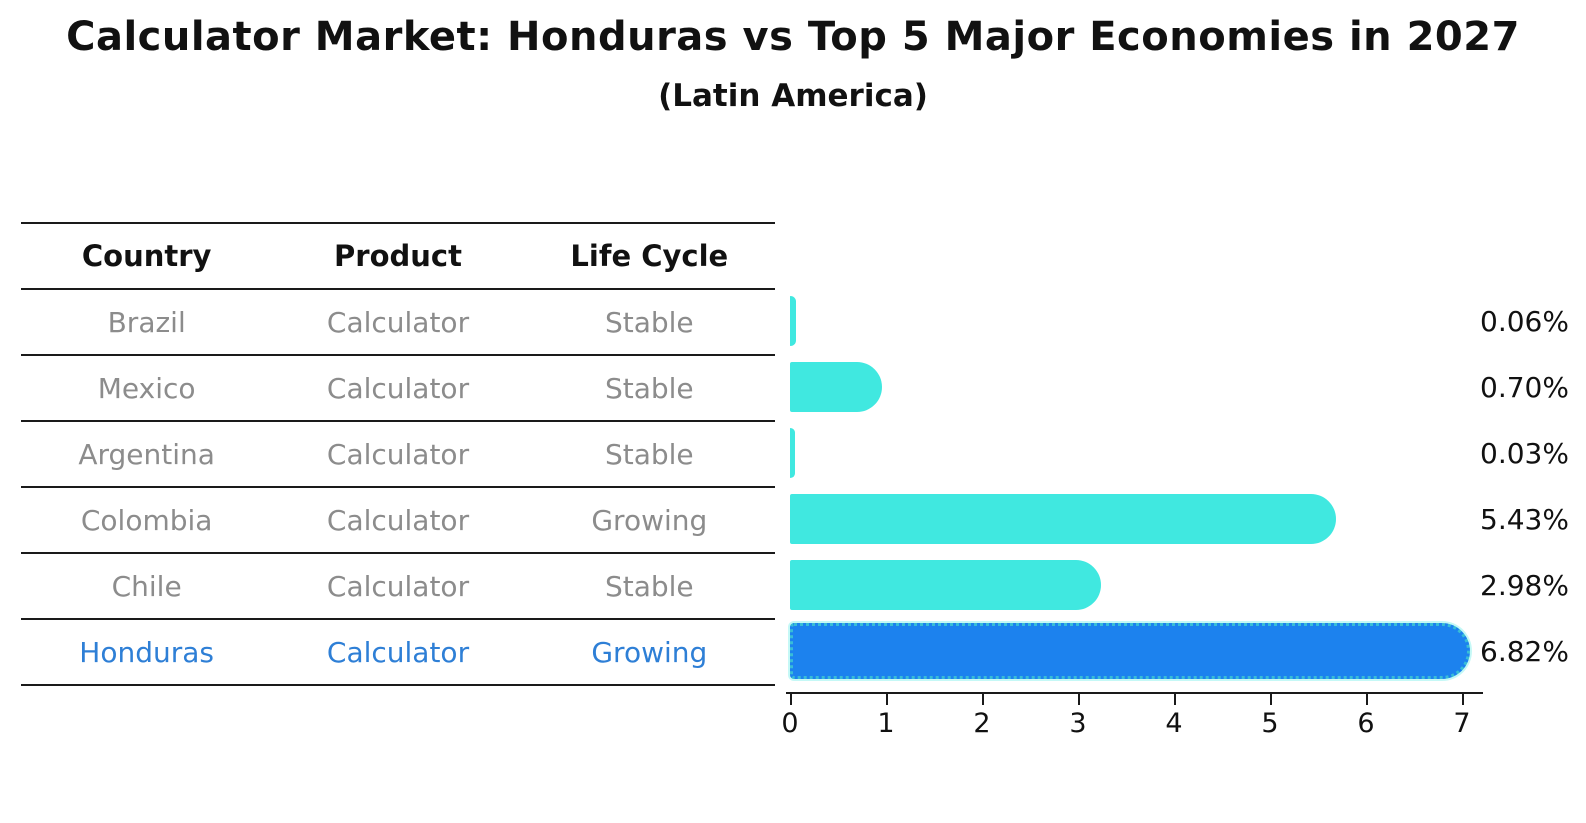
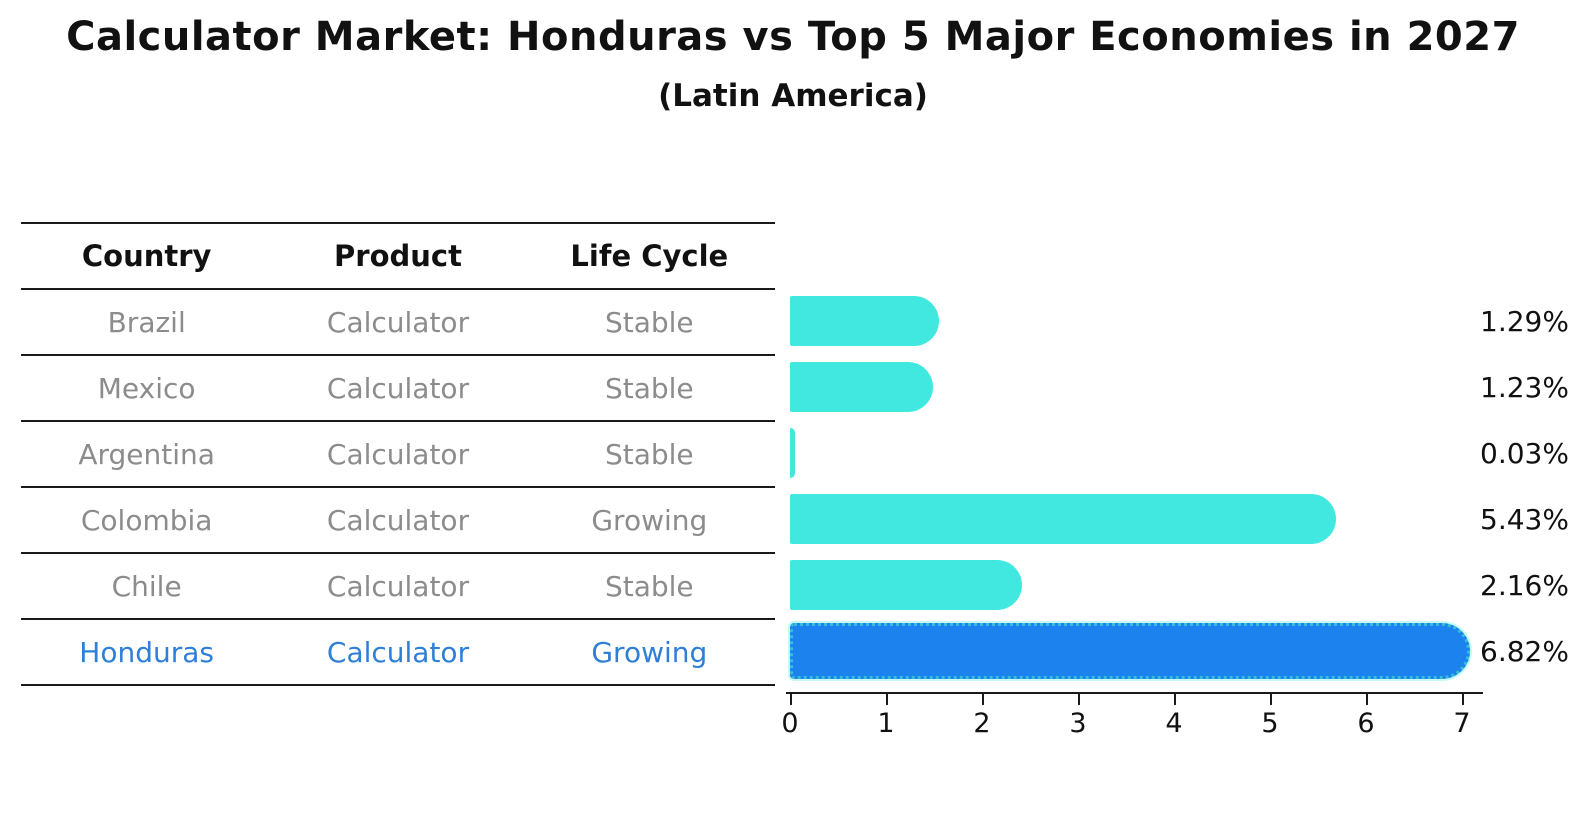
Brazil: 0.06% -> 1.29%
Mexico: 0.70% -> 1.23%
Chile: 2.98% -> 2.16%
